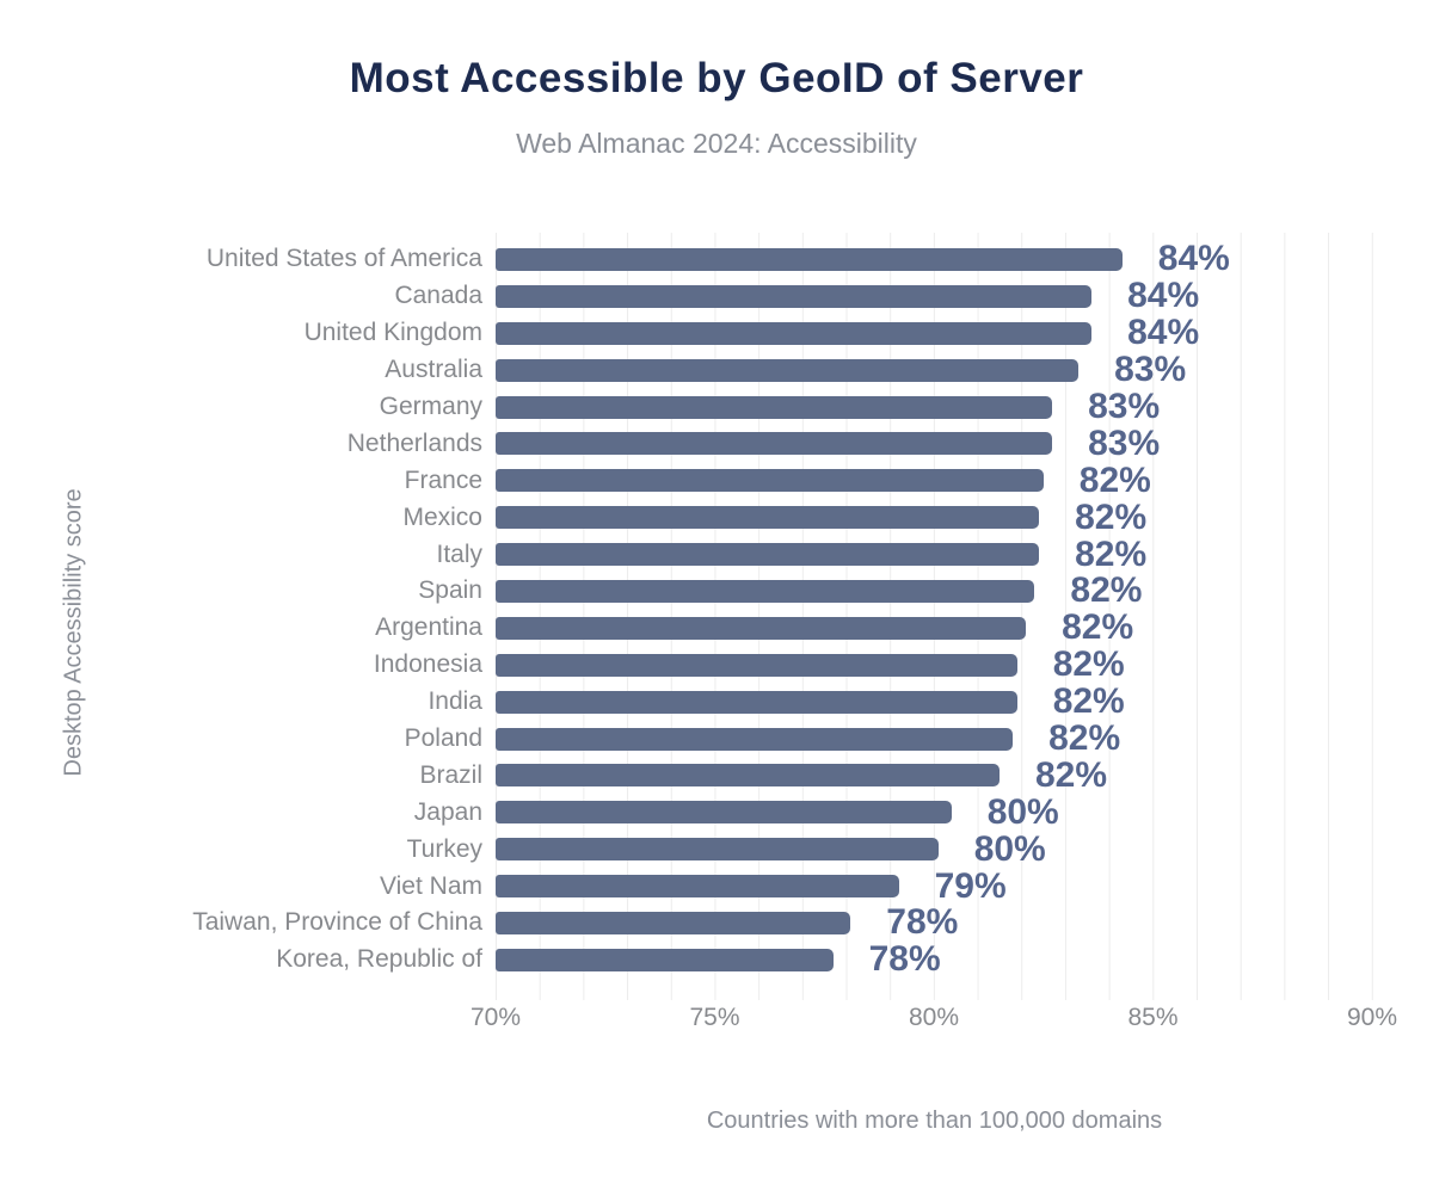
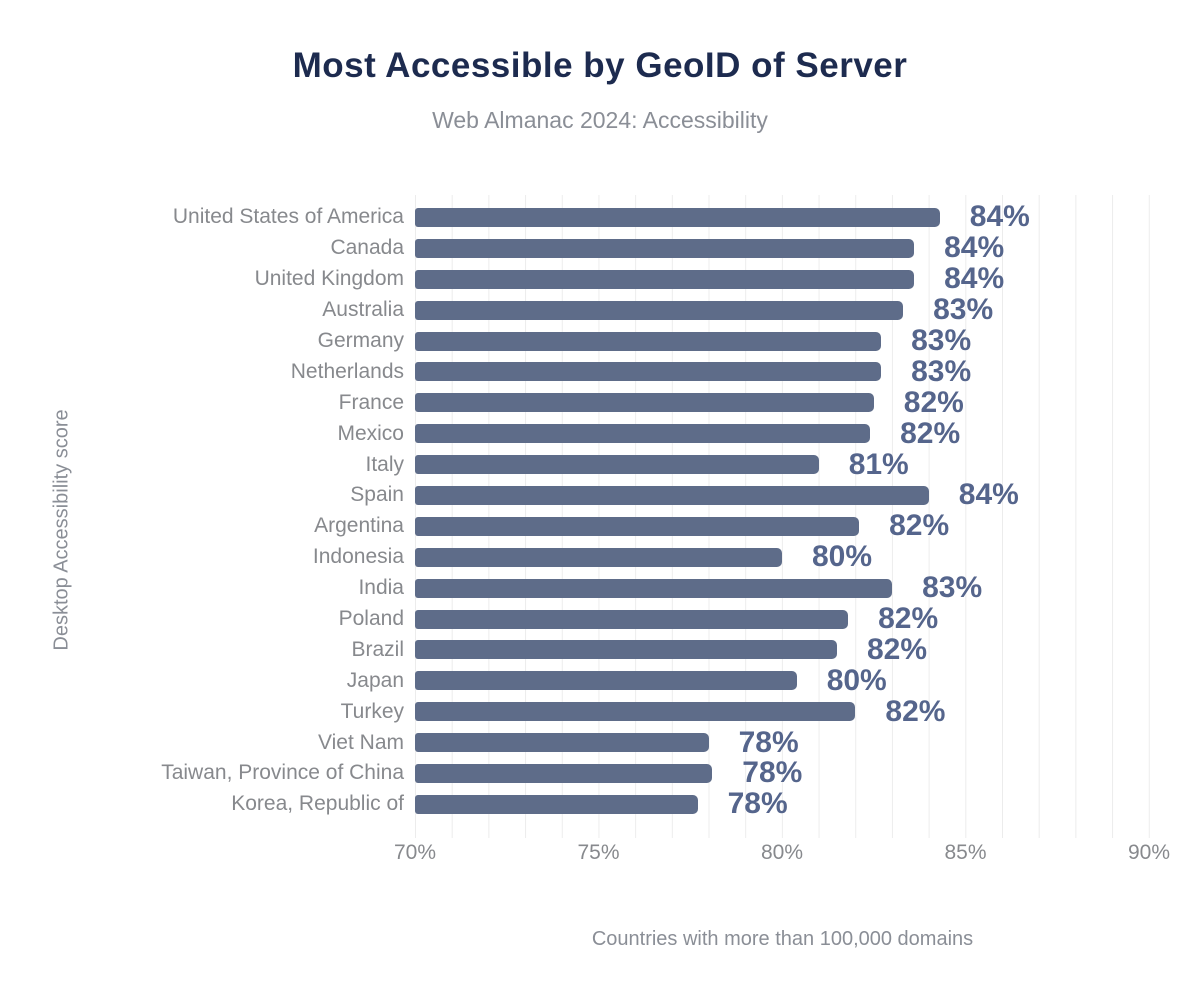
Italy: 82% -> 81%
Spain: 82% -> 84%
Indonesia: 82% -> 80%
India: 82% -> 83%
Turkey: 80% -> 82%
Viet Nam: 79% -> 78%
